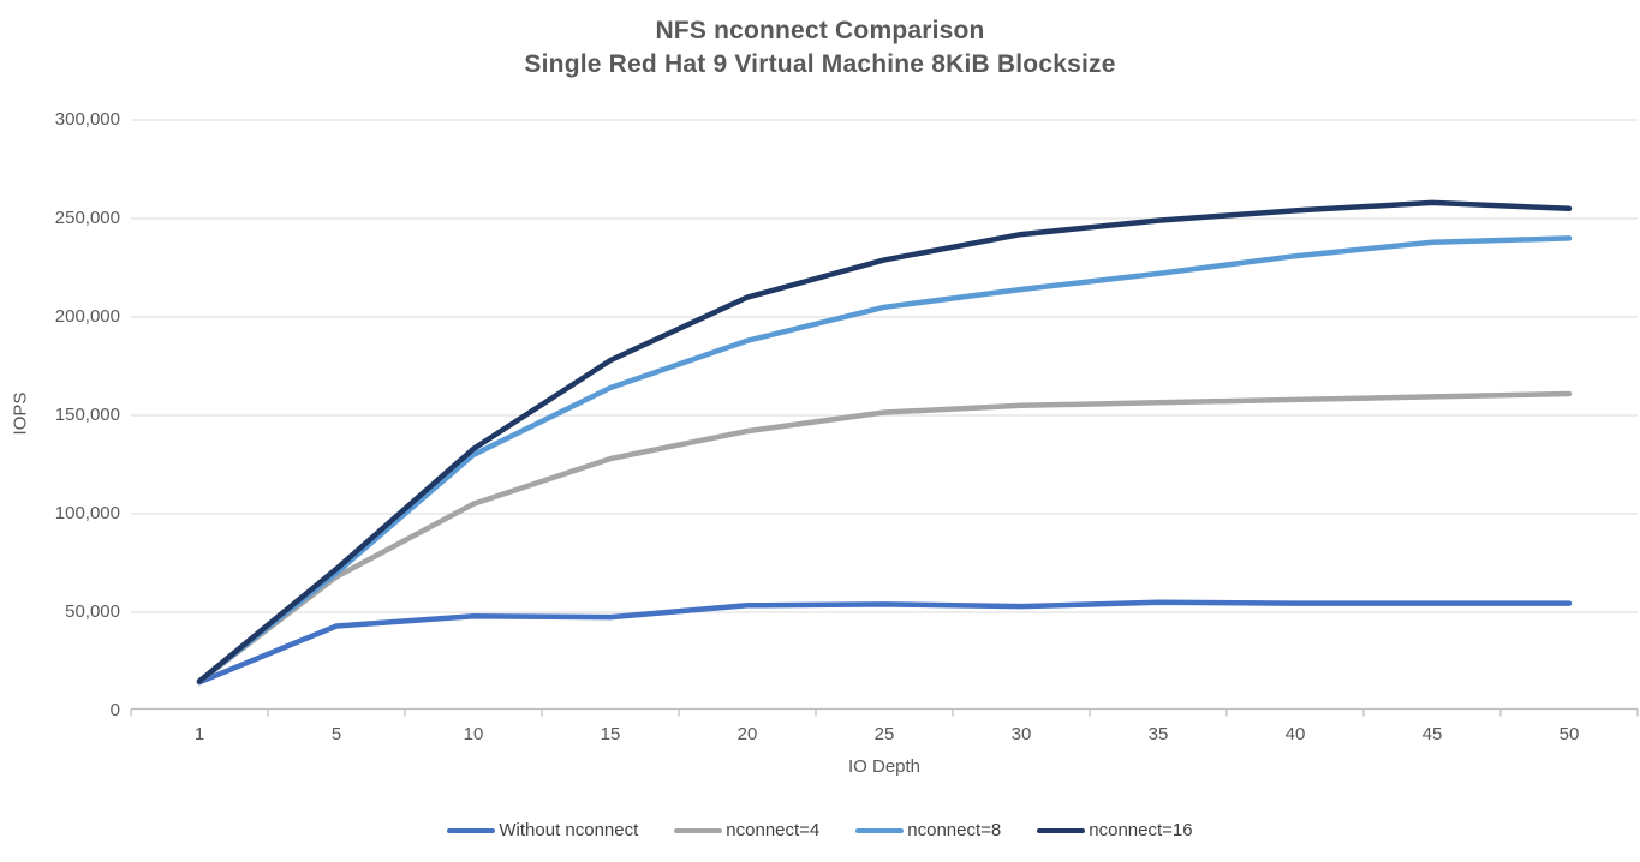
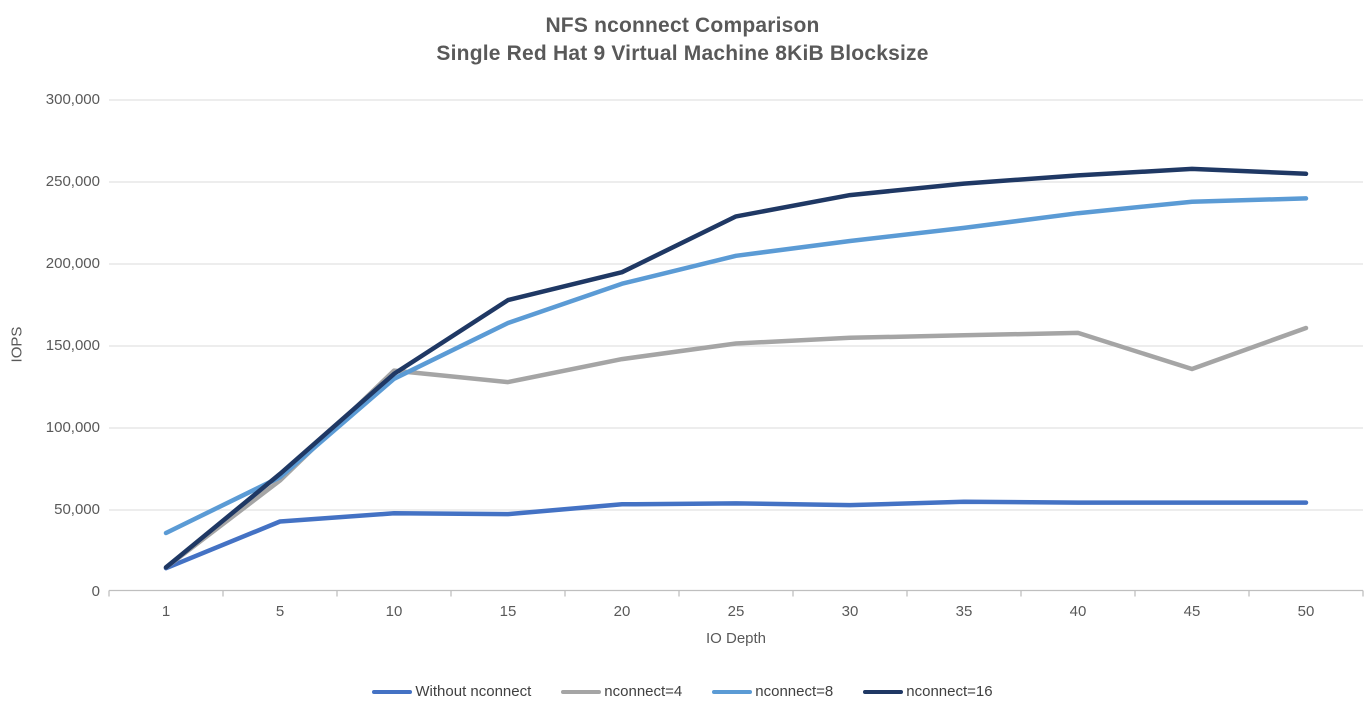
nconnect=8/1: 15000 -> 36000
nconnect=4/10: 105000 -> 135000
nconnect=16/20: 210000 -> 195000
nconnect=4/45: 160000 -> 136000
